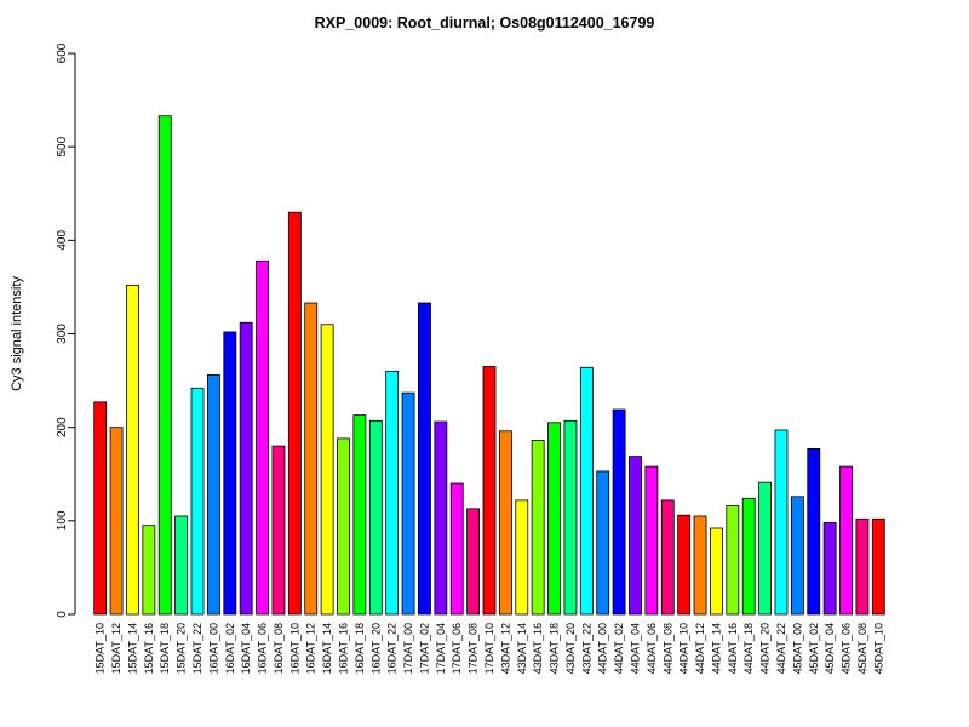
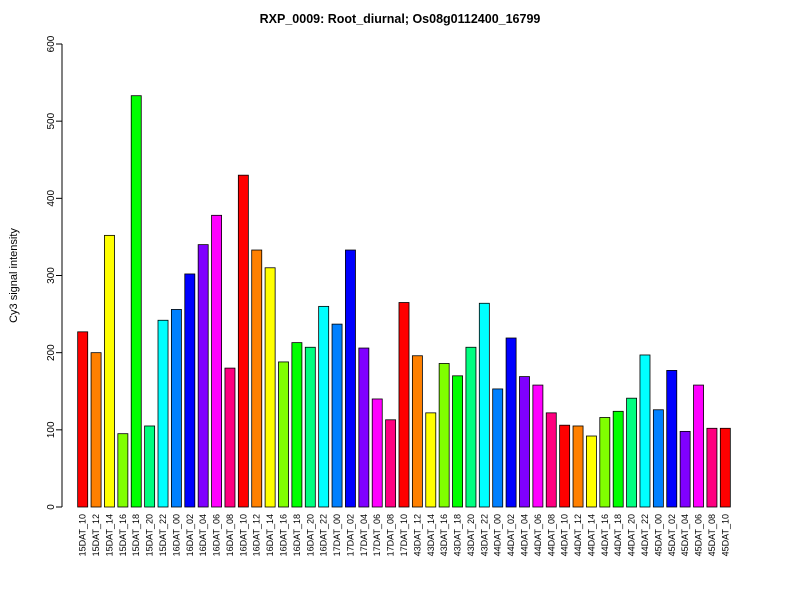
16DAT_04: 310 -> 340
43DAT_18: 200 -> 170
